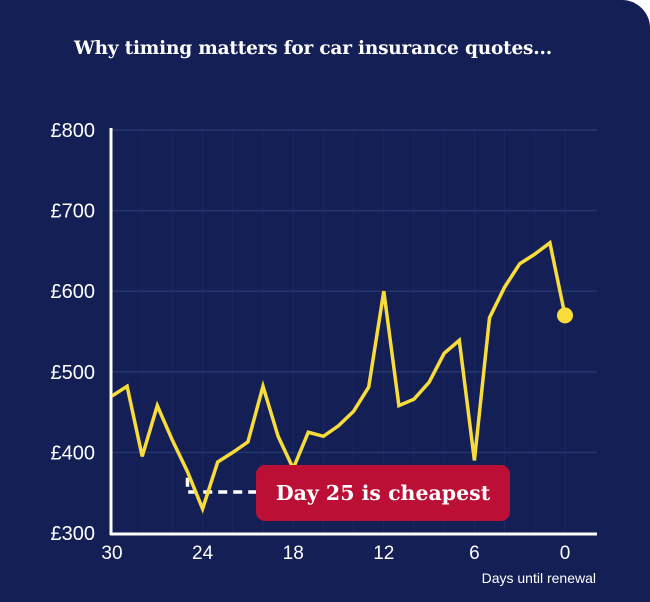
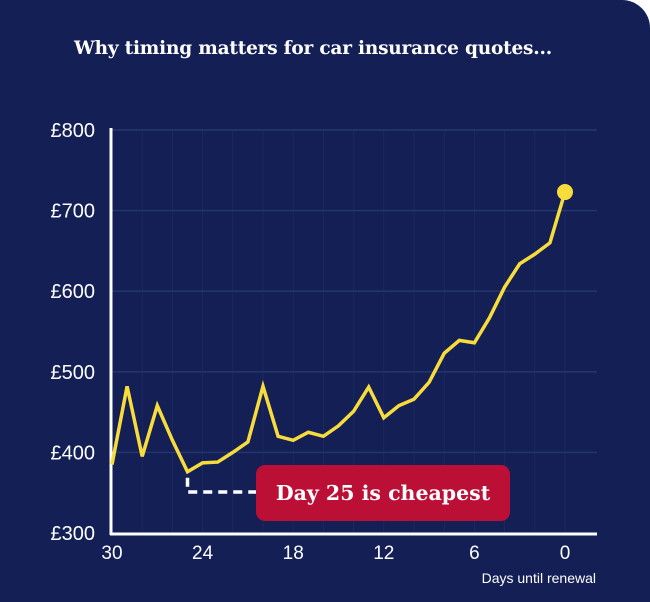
30: £470 -> £380
24: £330 -> £390
18: £380 -> £420
12: £600 -> £440
6: £390 -> £540
0: £570 -> £720
